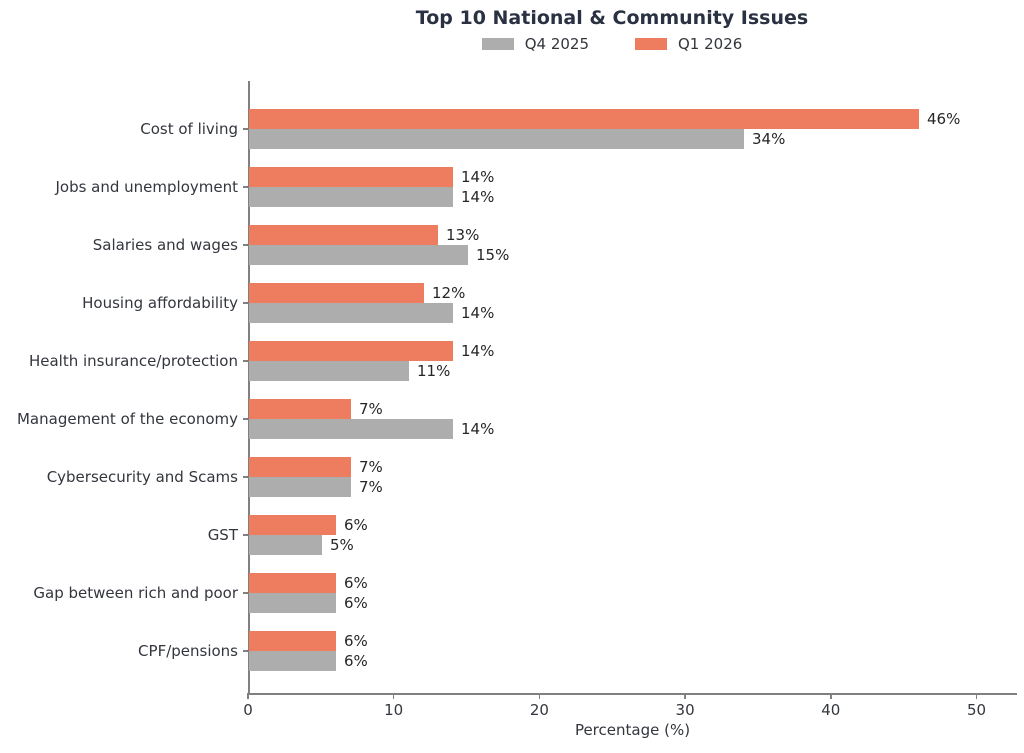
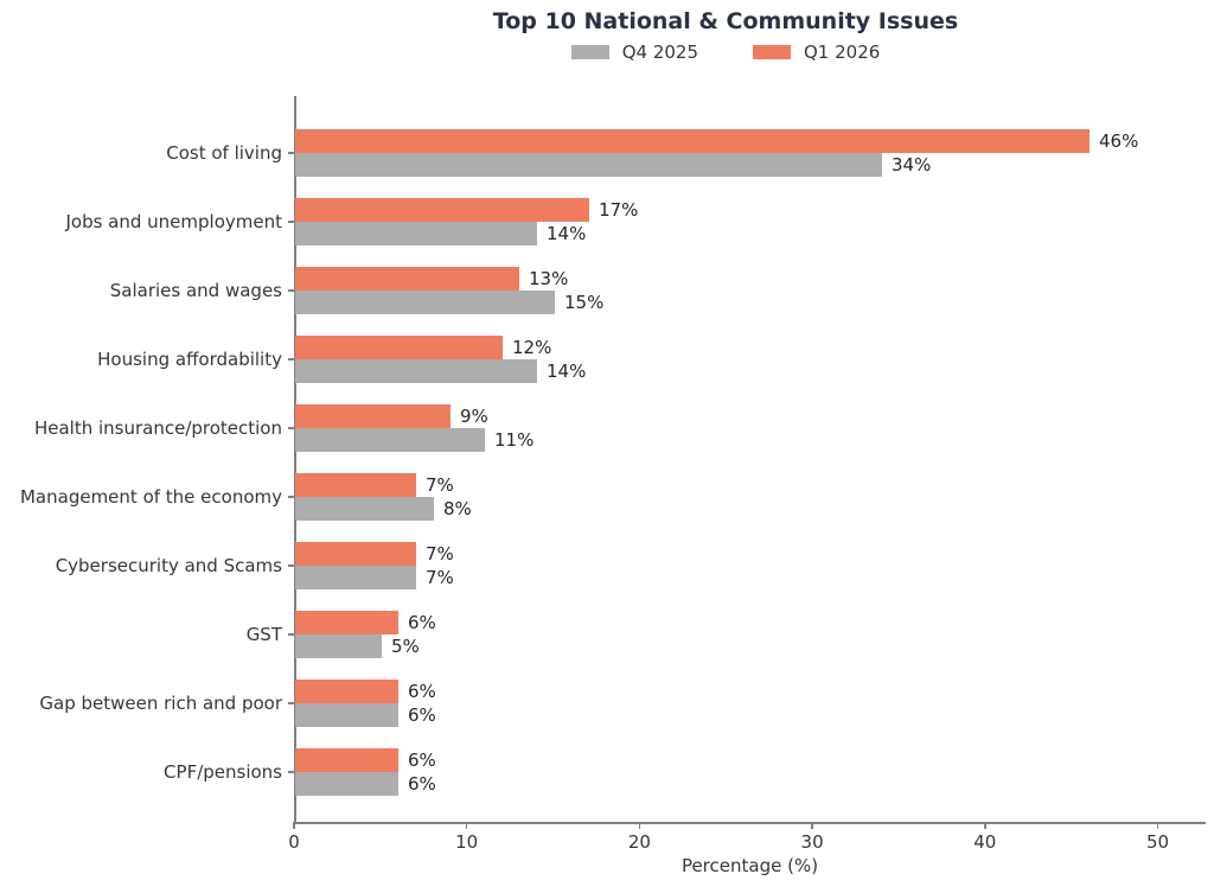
Q1 2026/Jobs and unemployment: 14% -> 17%
Q1 2026/Health insurance/protection: 14% -> 9%
Q4 2025/Management of the economy: 14% -> 8%
